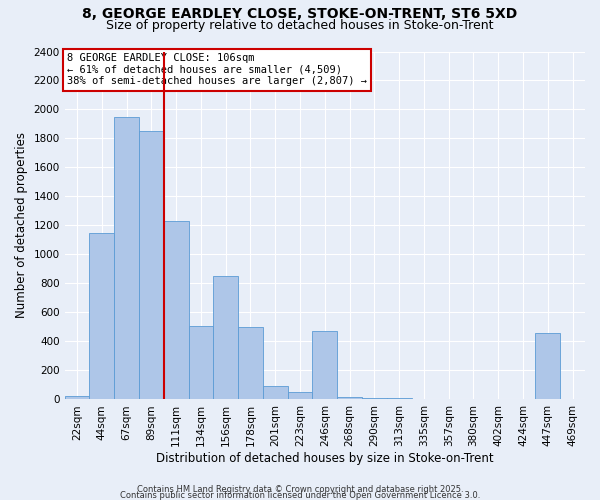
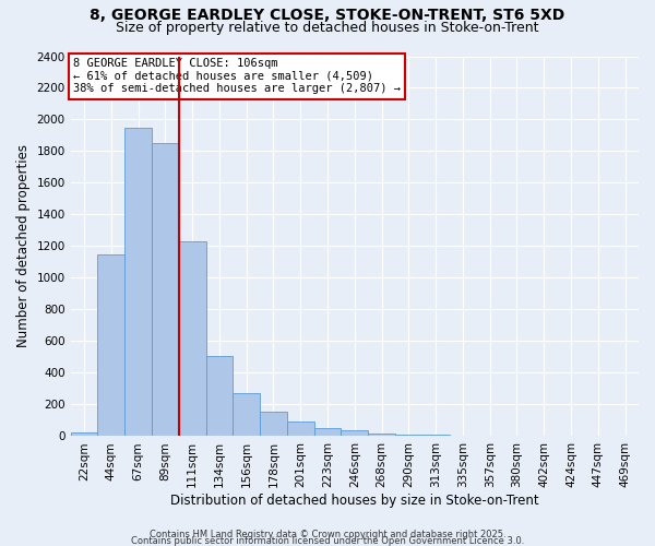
156sqm: 850 -> 270
178sqm: 500 -> 160
246sqm: 470 -> 40
447sqm: 460 -> 0
